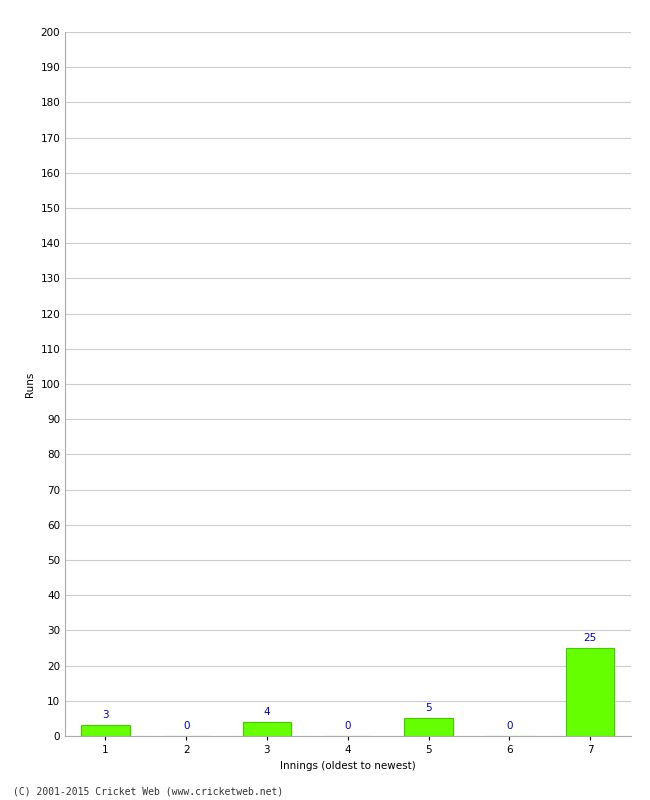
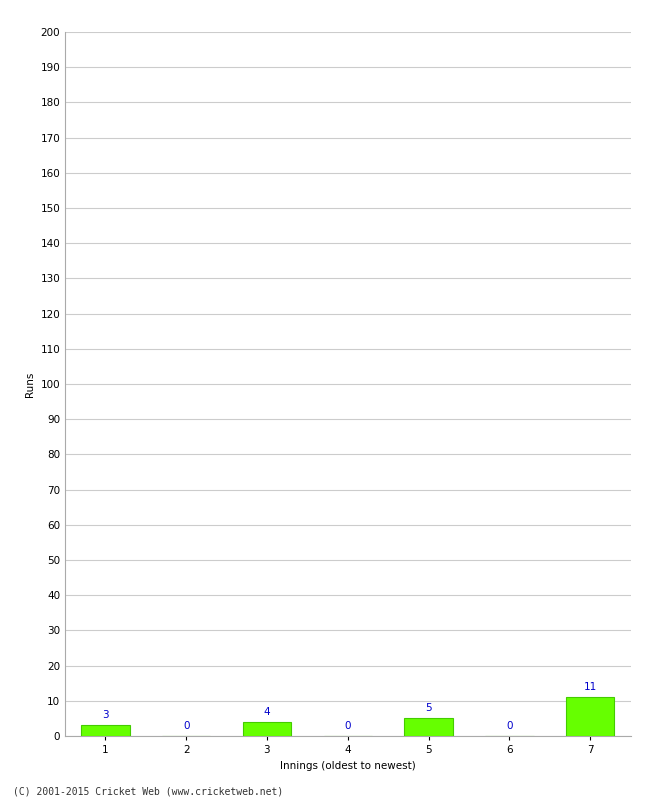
7: 25 -> 11
